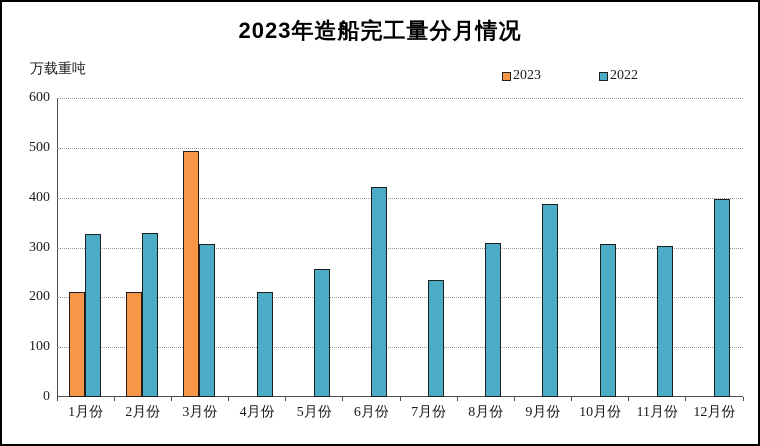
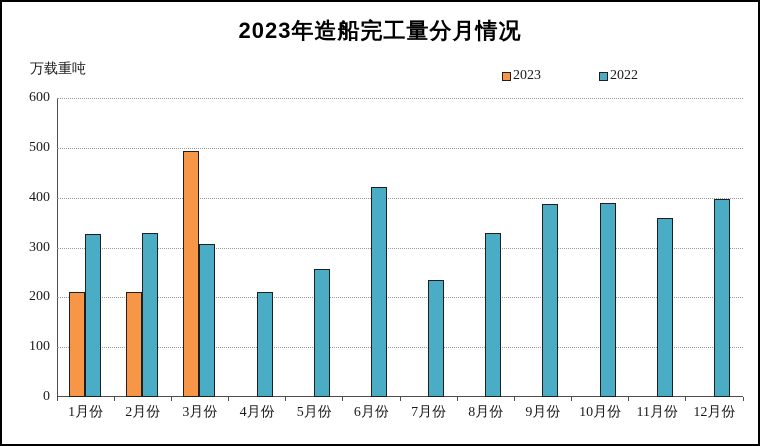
2022/8月份: 310 -> 330
2022/10月份: 310 -> 390
2022/11月份: 300 -> 360
